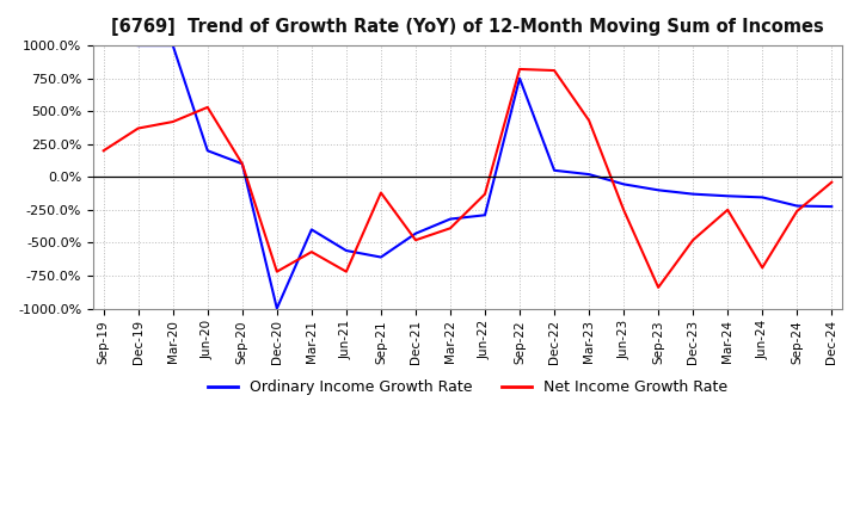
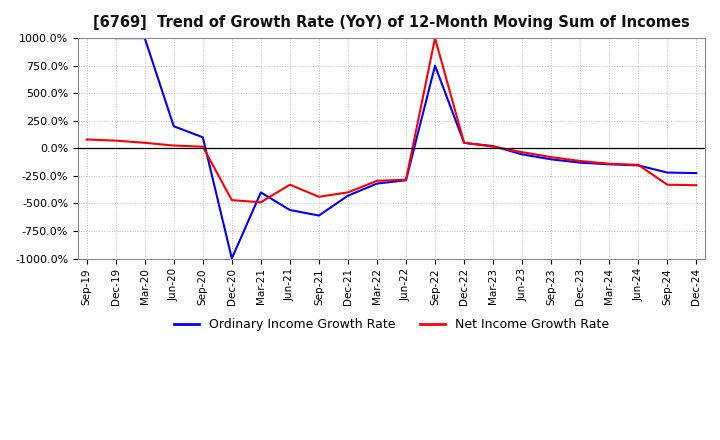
Net Income Growth Rate/Sep-19: 200% -> 80%
Net Income Growth Rate/Dec-19: 370% -> 70%
Net Income Growth Rate/Mar-20: 420% -> 50%
Net Income Growth Rate/Jun-20: 530% -> 20%
Net Income Growth Rate/Sep-20: 100% -> 20%
Net Income Growth Rate/Dec-20: -720% -> -470%
Net Income Growth Rate/Mar-21: -570% -> -490%
Net Income Growth Rate/Jun-21: -720% -> -330%
Net Income Growth Rate/Sep-21: -120% -> -440%
Net Income Growth Rate/Dec-21: -480% -> -400%
Net Income Growth Rate/Mar-22: -390% -> -300%
Net Income Growth Rate/Jun-22: -130% -> -280%
Net Income Growth Rate/Sep-22: 820% -> 1000%
Net Income Growth Rate/Dec-22: 810% -> 50%
Net Income Growth Rate/Mar-23: 430% -> 20%
Net Income Growth Rate/Jun-23: -250% -> -40%
Net Income Growth Rate/Sep-23: -840% -> -80%
Net Income Growth Rate/Dec-23: -480% -> -120%
Net Income Growth Rate/Mar-24: -250% -> -140%
Net Income Growth Rate/Jun-24: -690% -> -150%
Net Income Growth Rate/Sep-24: -260% -> -330%
Net Income Growth Rate/Dec-24: -40% -> -340%
